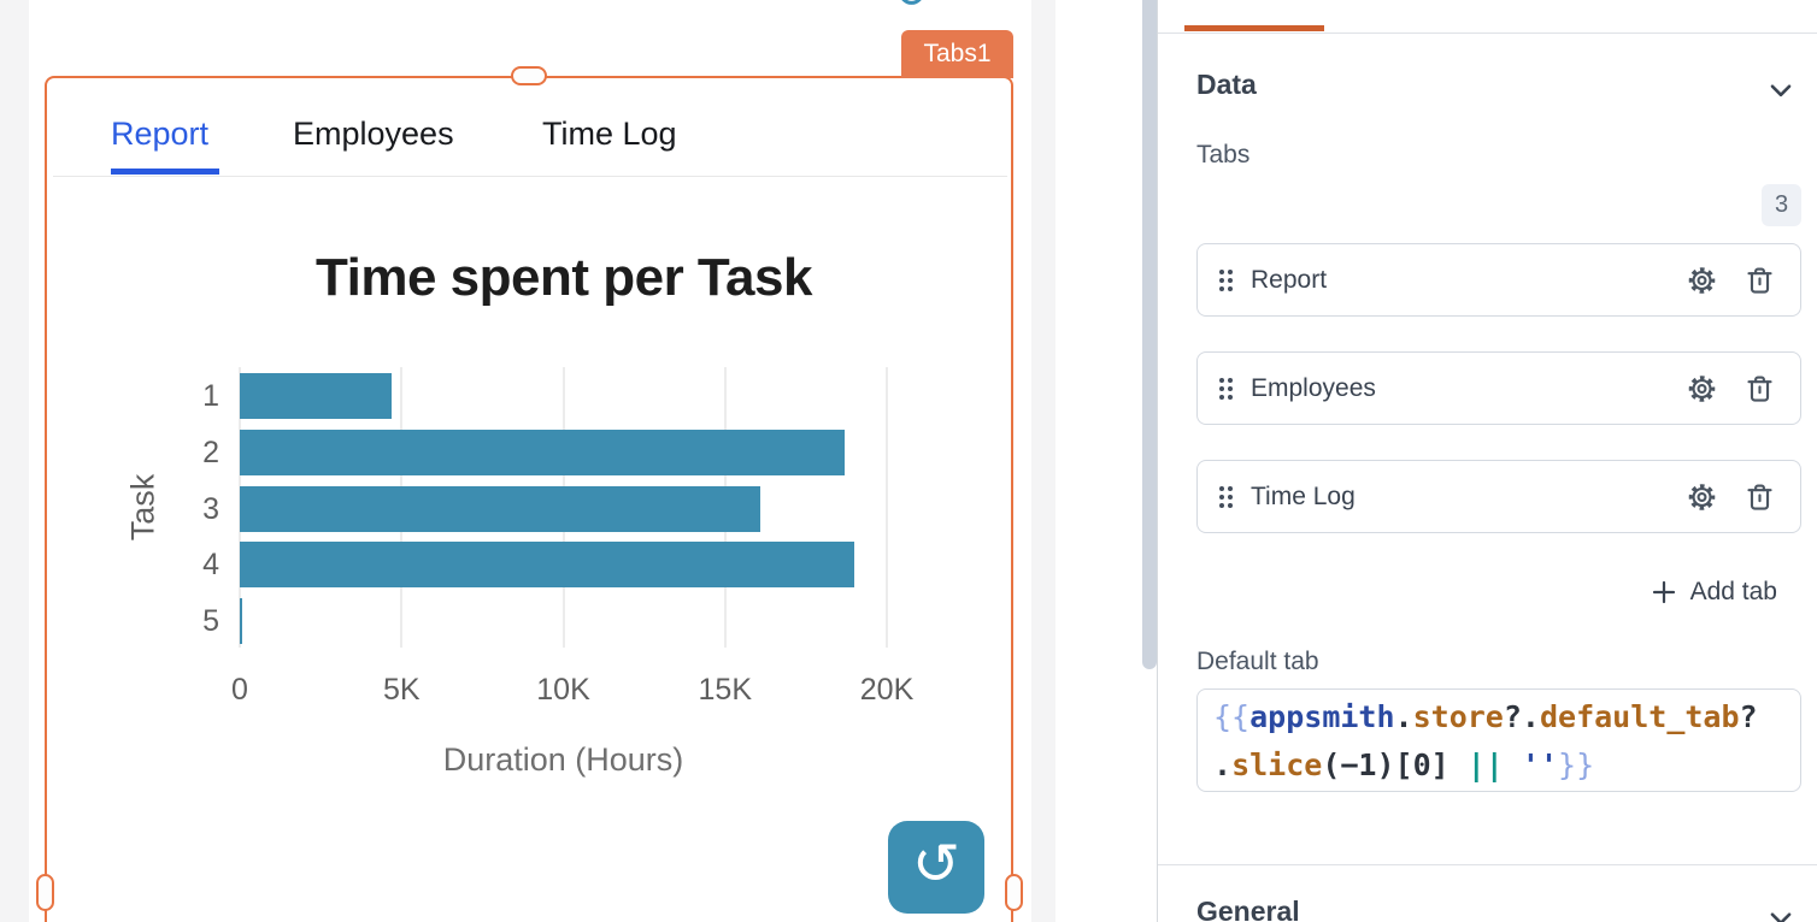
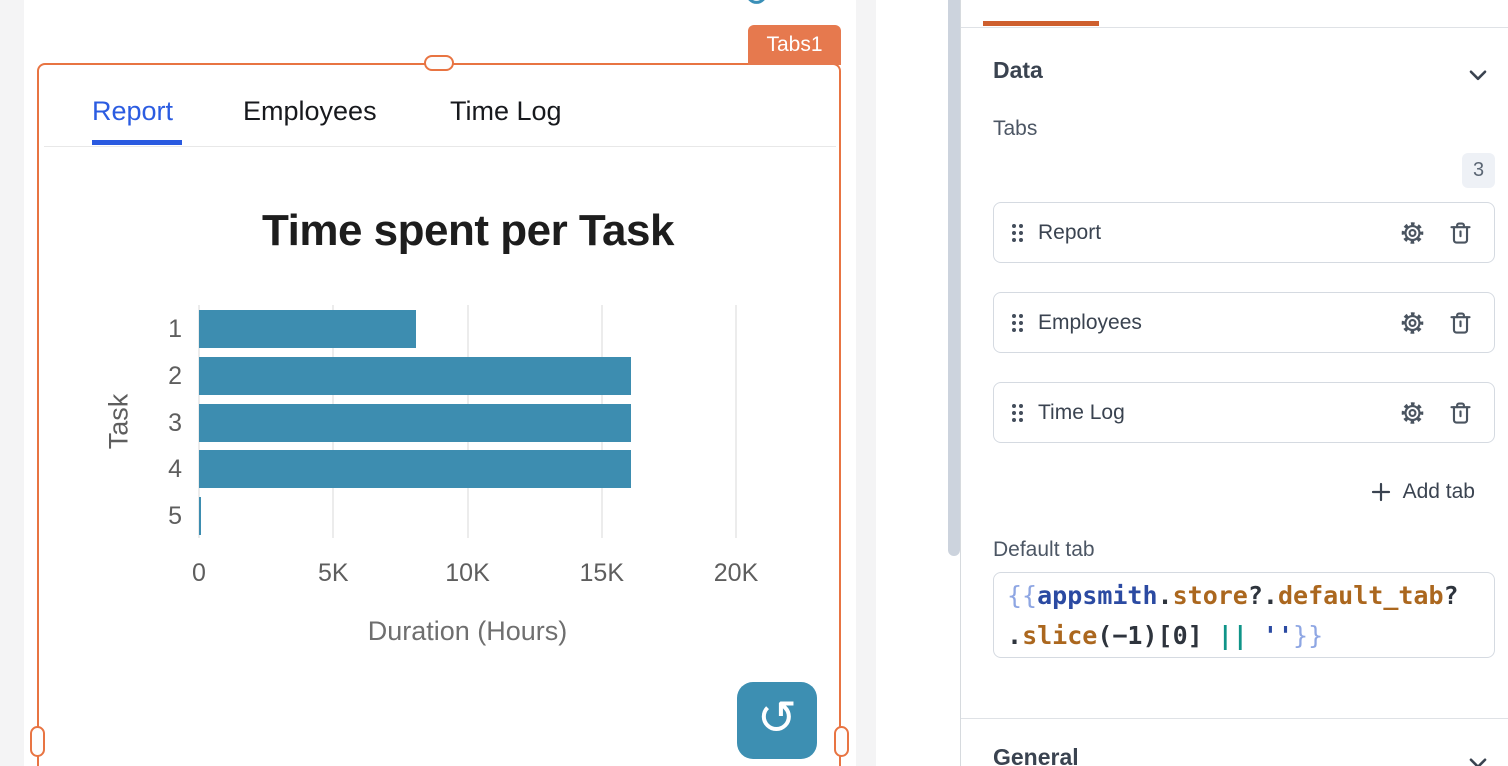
1: 4.7K -> 8.1K
2: 18.7K -> 16.1K
4: 19.0K -> 16.1K
